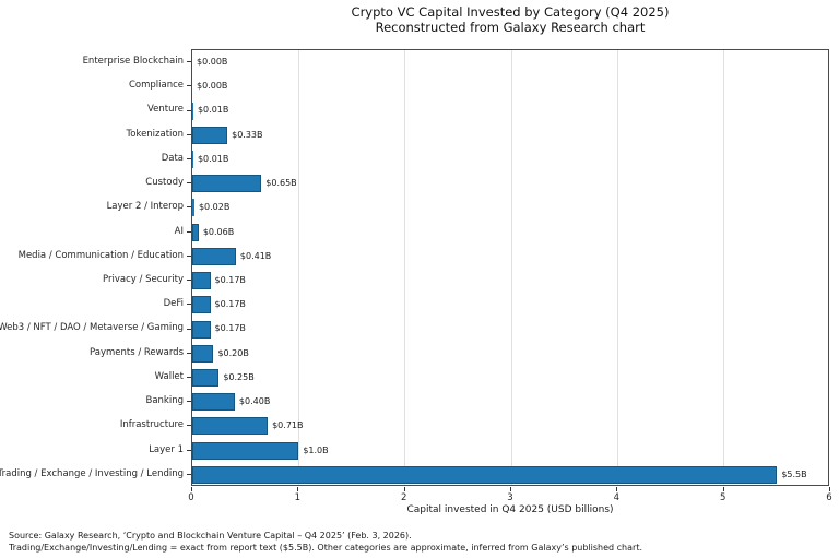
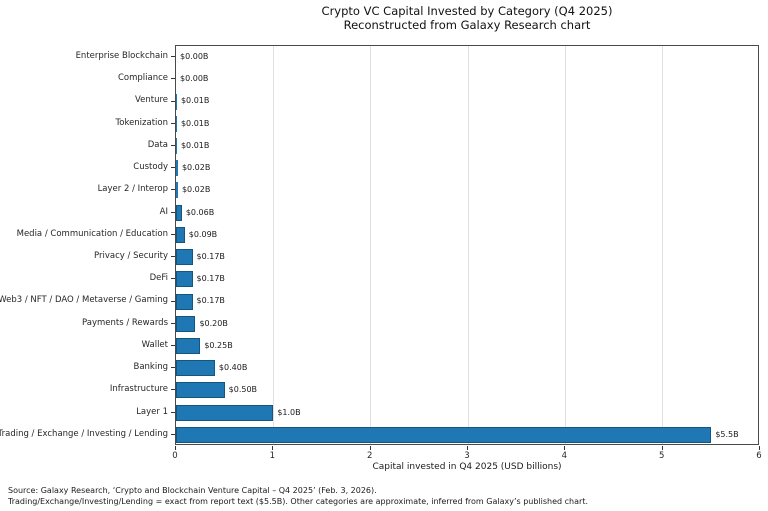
Tokenization: $0.33B -> $0.01B
Custody: $0.65B -> $0.02B
Media / Communication / Education: $0.41B -> $0.09B
Infrastructure: $0.71B -> $0.50B
